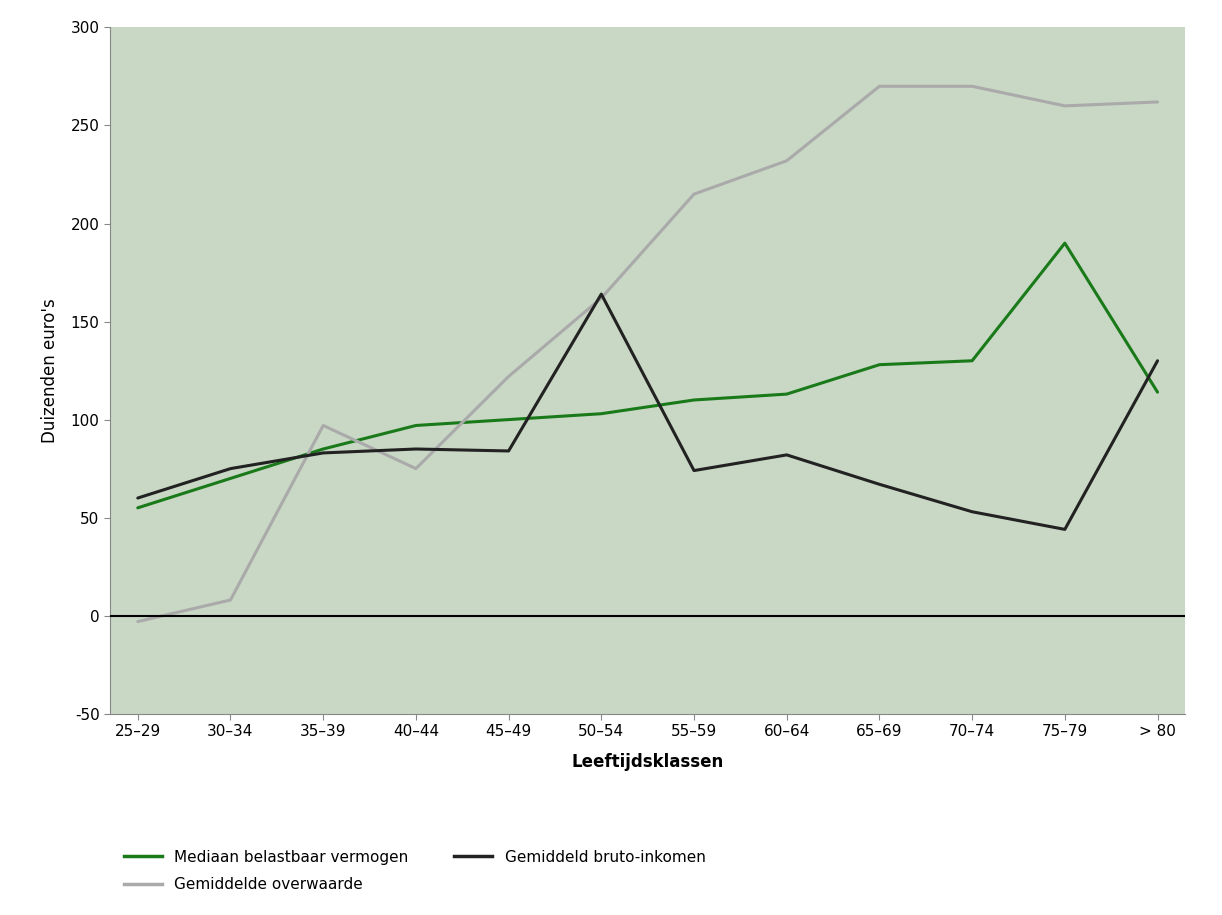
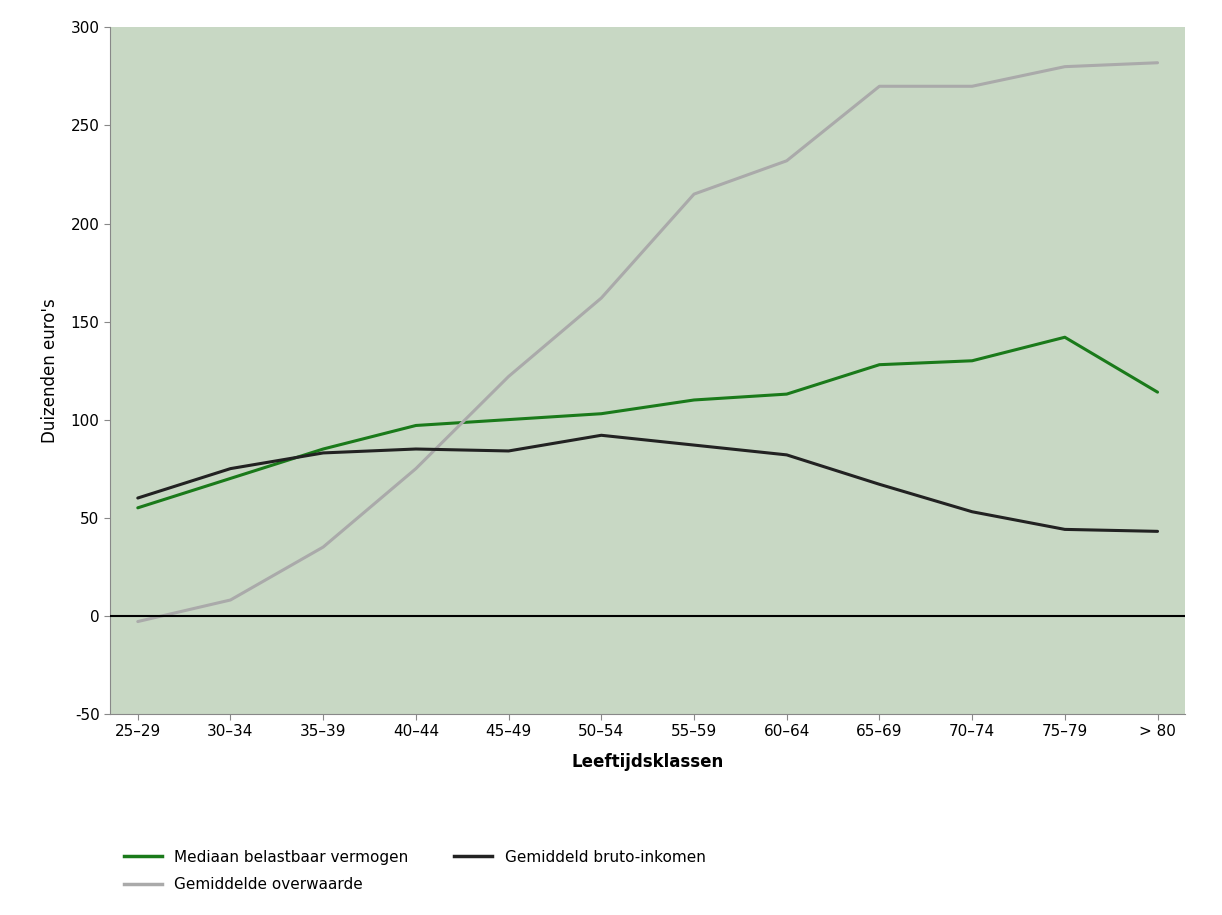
Gemiddelde overwaarde/35–39: 97 -> 35
Gemiddeld bruto-inkomen/50–54: 164 -> 92
Gemiddeld bruto-inkomen/55–59: 74 -> 87
Mediaan belastbaar vermogen/75–79: 190 -> 142
Gemiddelde overwaarde/75–79: 260 -> 280
Gemiddelde overwaarde/> 80: 262 -> 282
Gemiddeld bruto-inkomen/> 80: 130 -> 43
